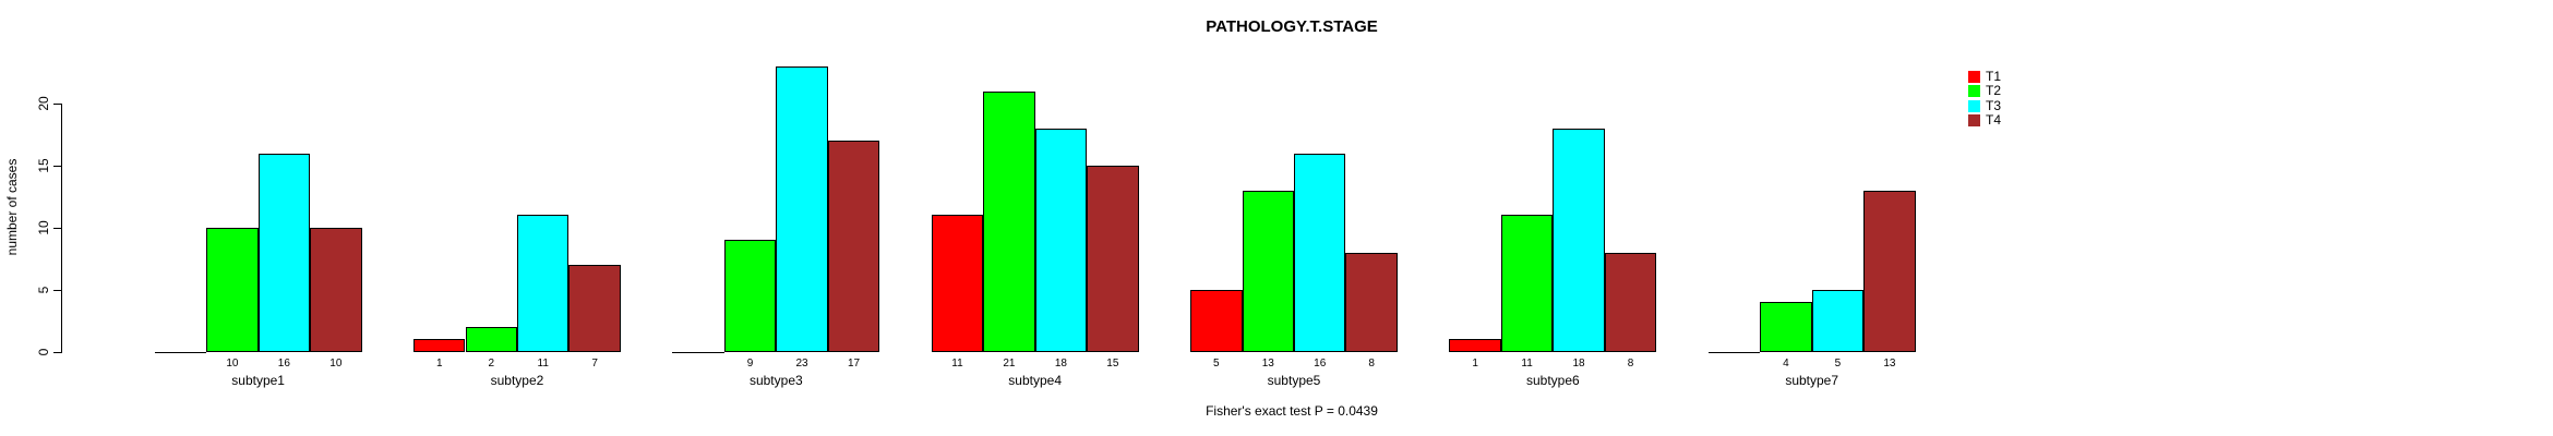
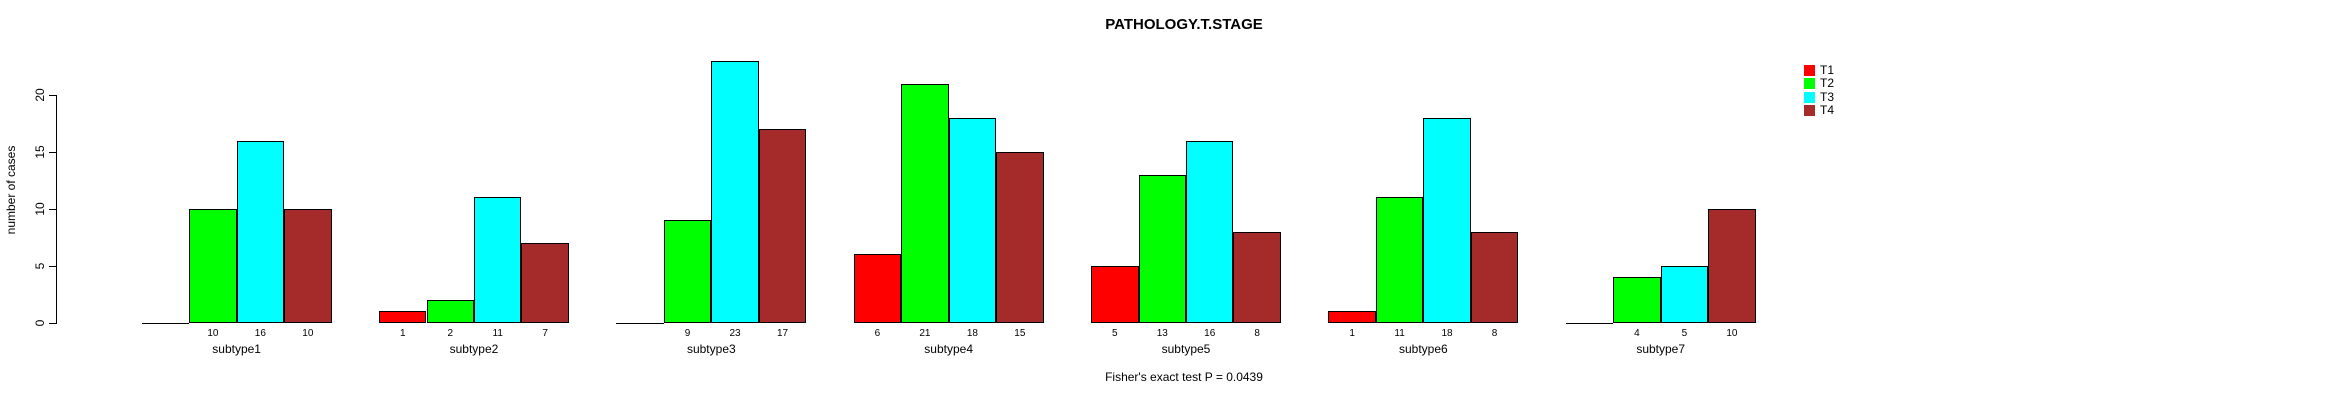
T1/subtype4: 11 -> 6
T4/subtype7: 13 -> 10
